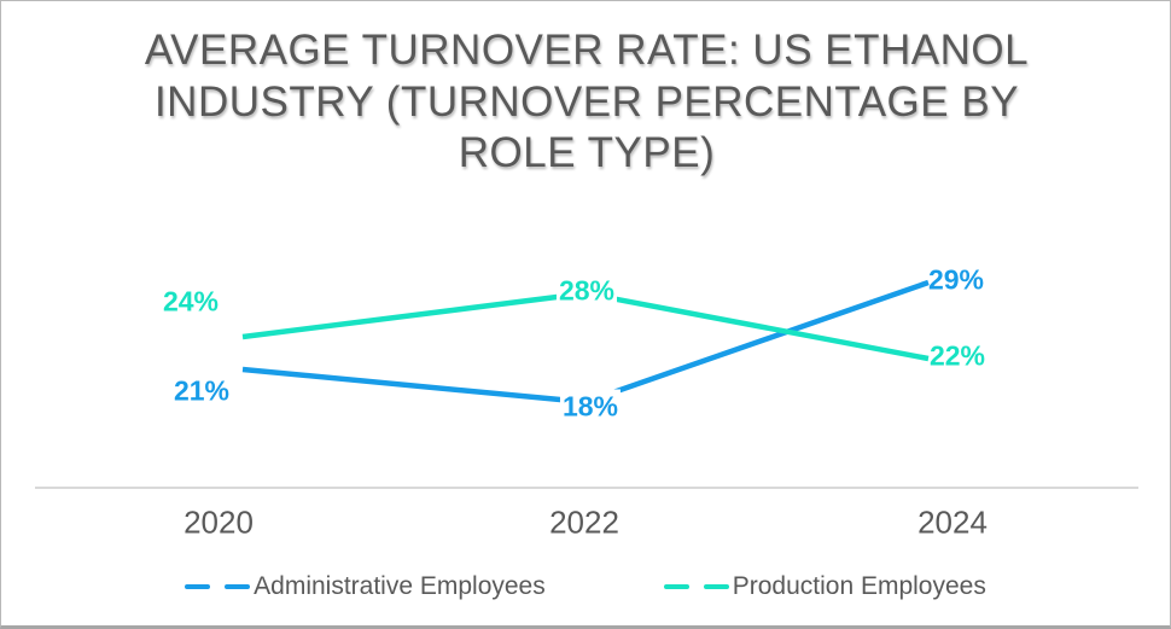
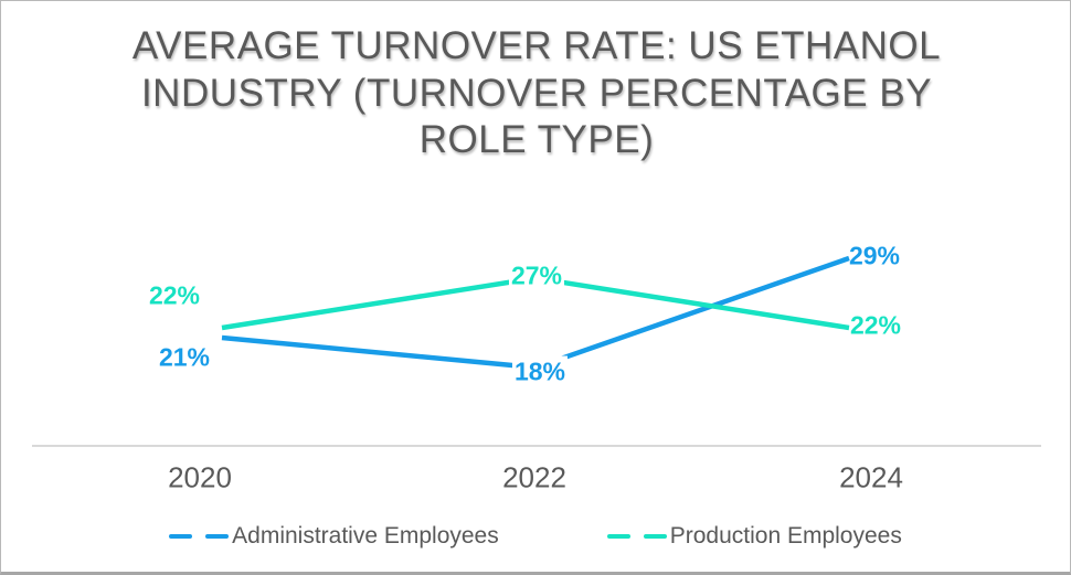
Production Employees/2020: 24% -> 22%
Production Employees/2022: 28% -> 27%
